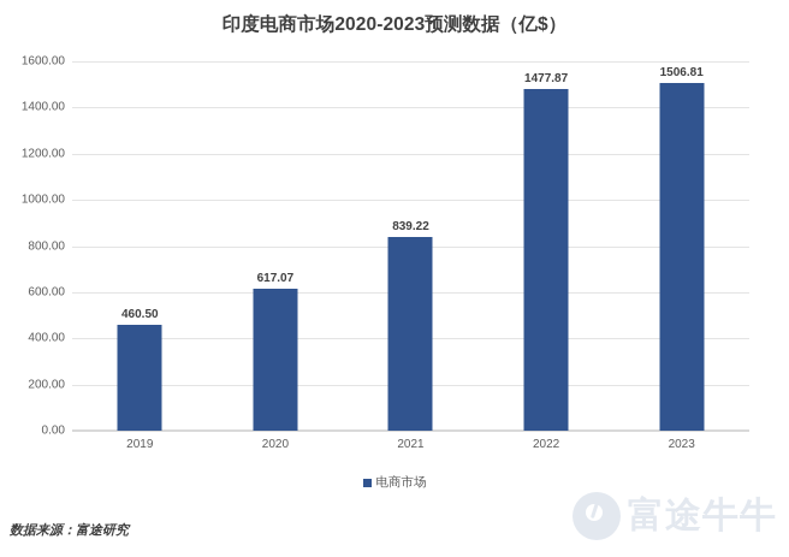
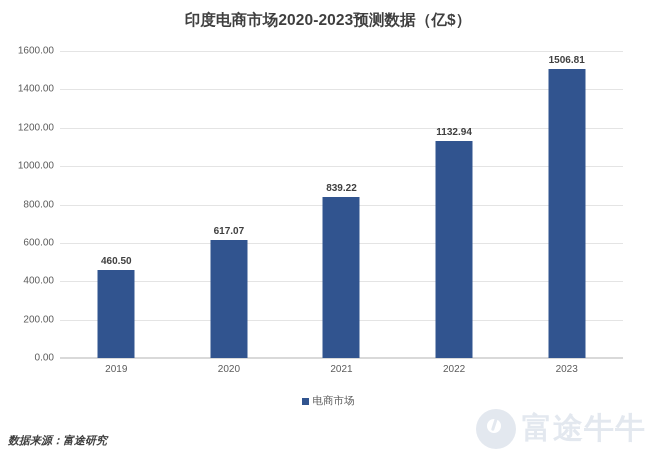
2022: 1477.87 -> 1132.94
